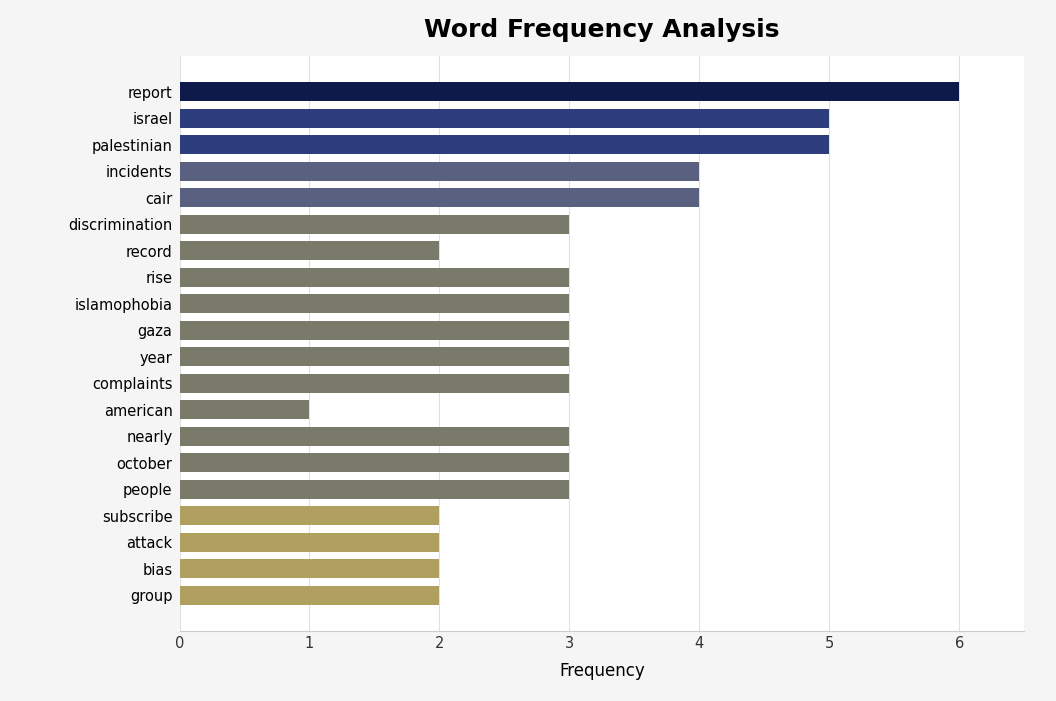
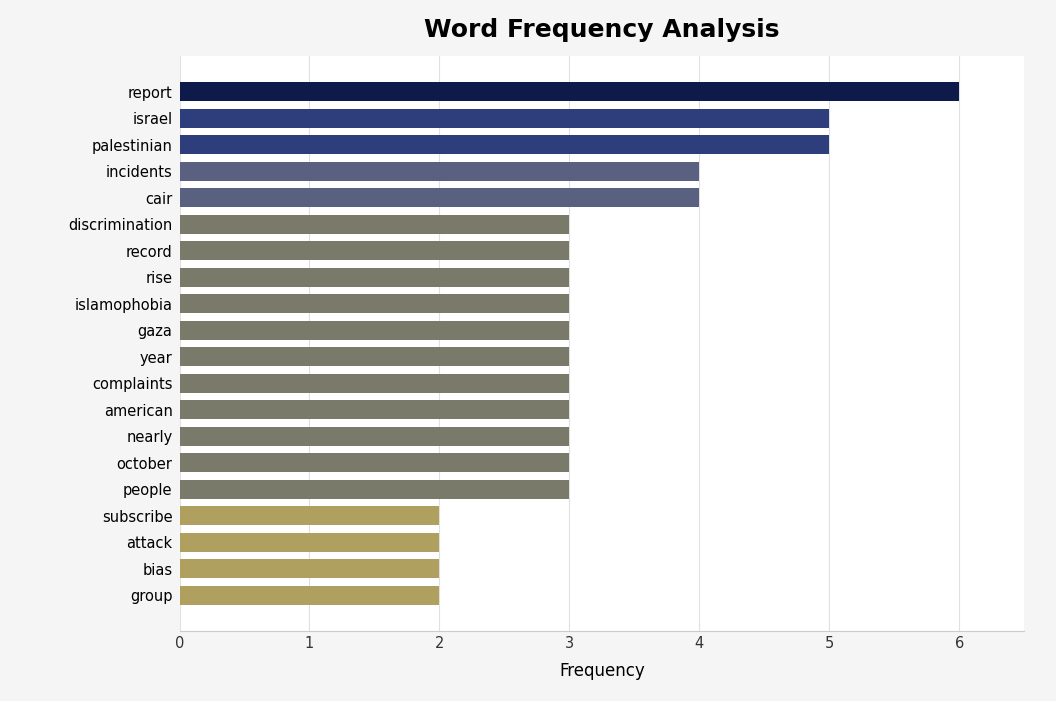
record: 2 -> 3
american: 1 -> 3
